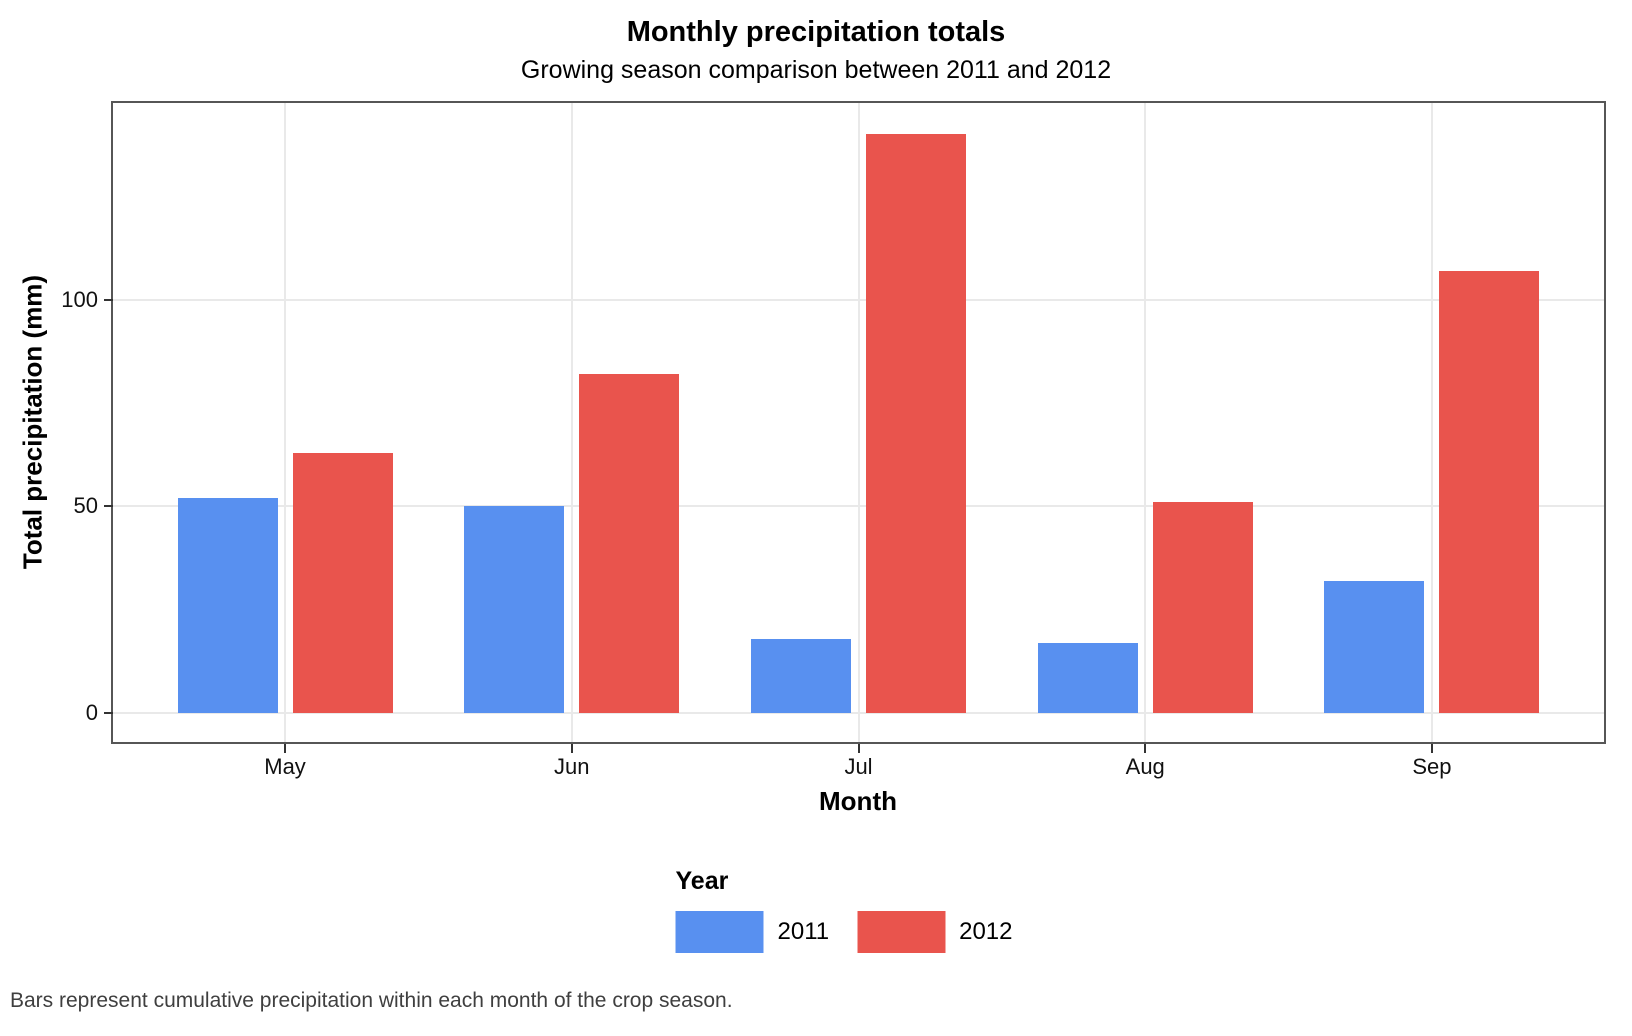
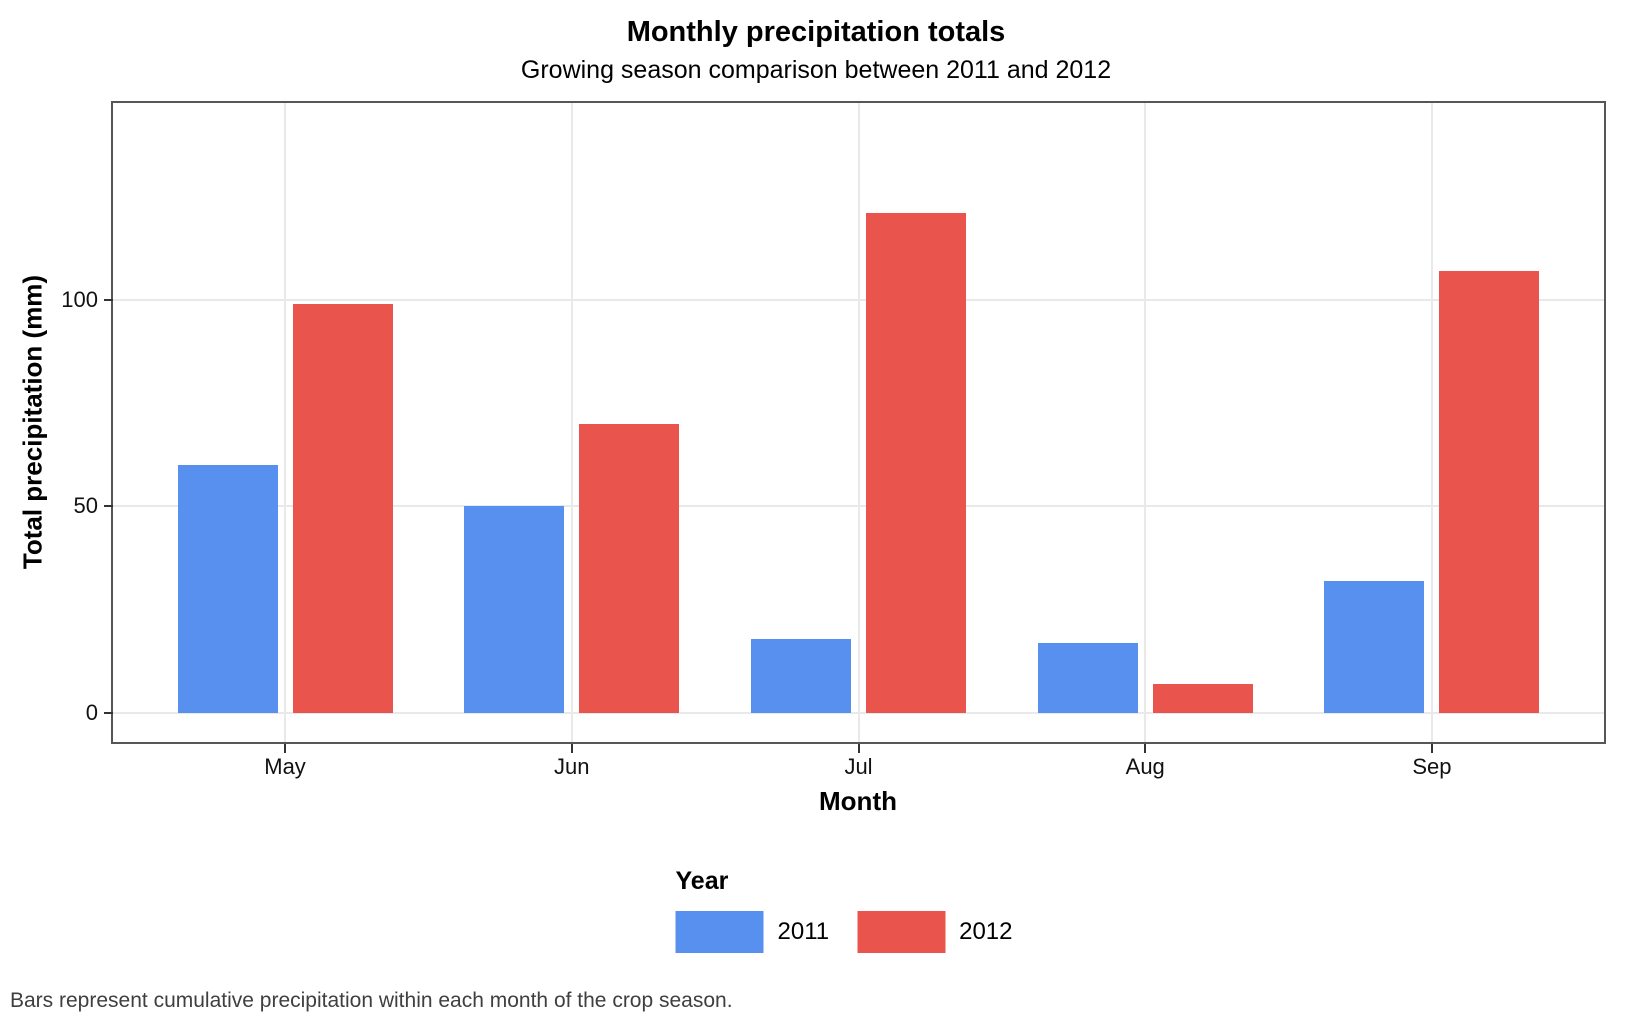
2011/May: 52 -> 60
2012/May: 63 -> 99
2012/Jun: 82 -> 70
2012/Jul: 140 -> 121
2012/Aug: 51 -> 7
